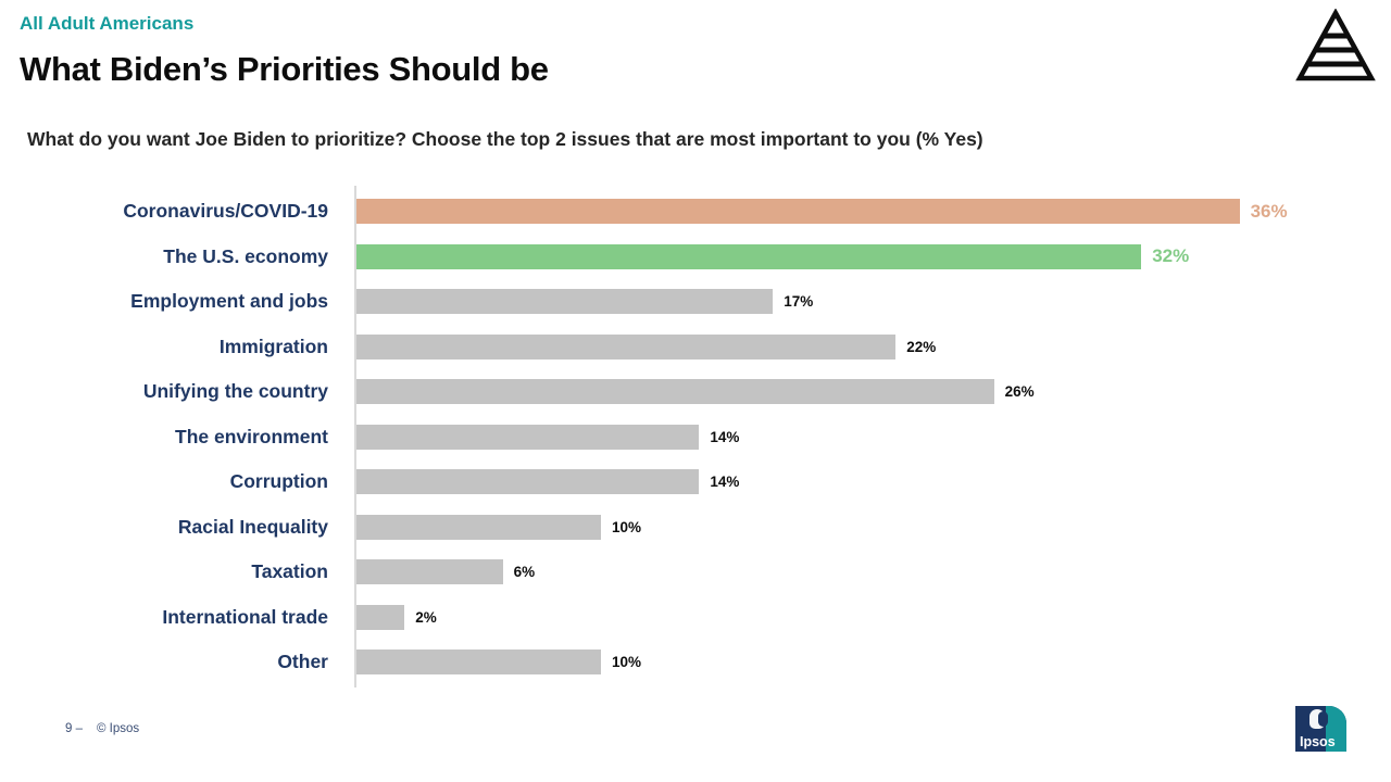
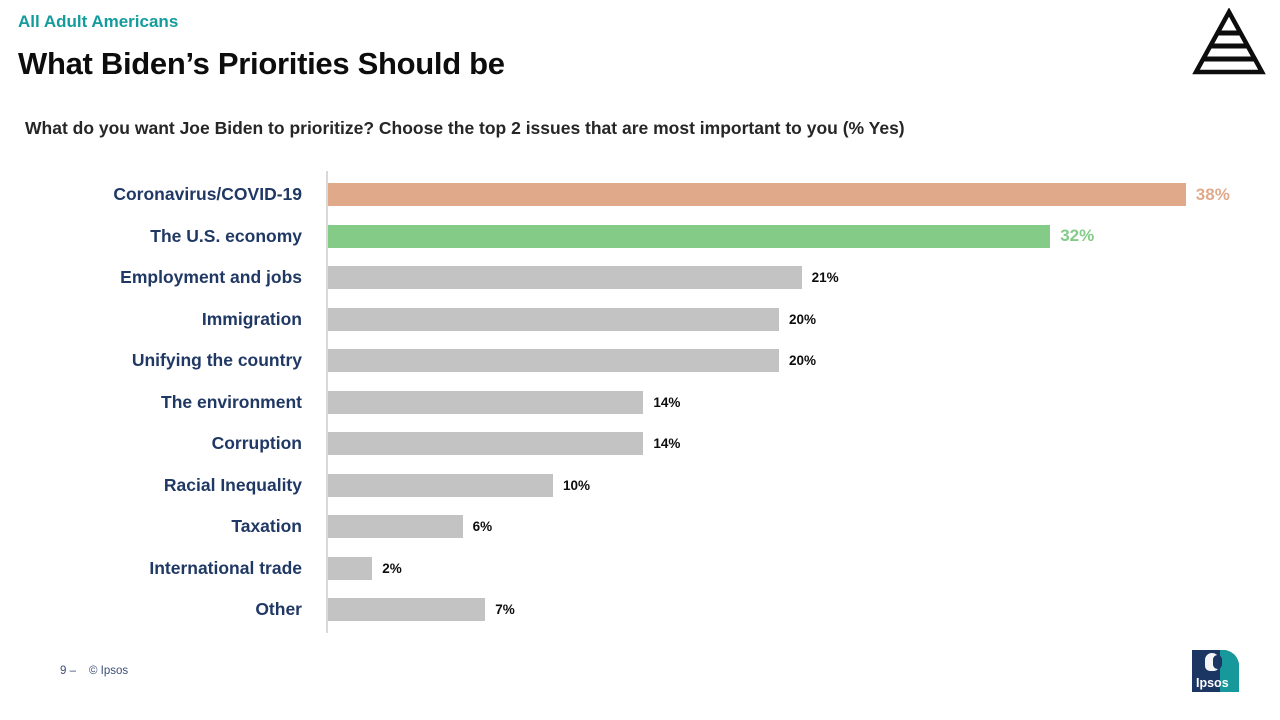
Coronavirus/COVID-19: 36% -> 38%
Employment and jobs: 17% -> 21%
Immigration: 22% -> 20%
Unifying the country: 26% -> 20%
Other: 10% -> 7%
